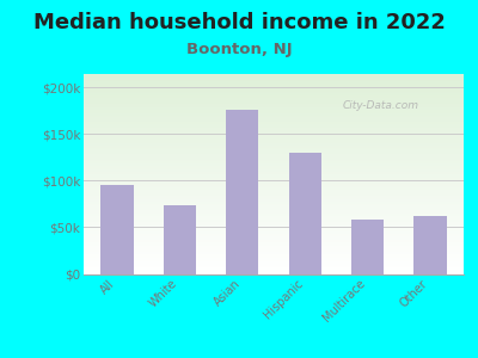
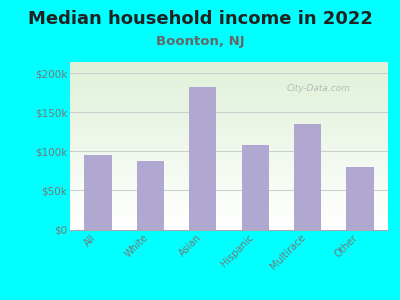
White: $74k -> $88k
Asian: $176k -> $183k
Hispanic: $130k -> $108k
Multirace: $58k -> $135k
Other: $62k -> $80k
